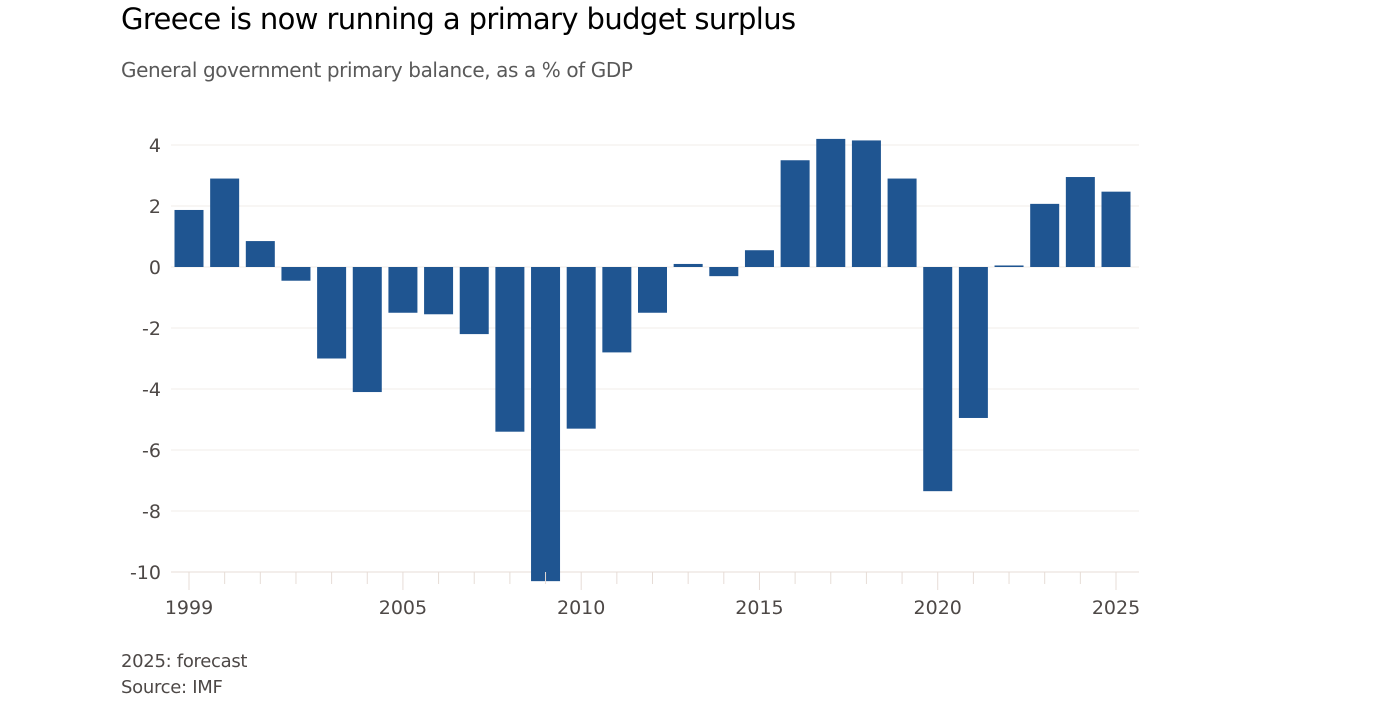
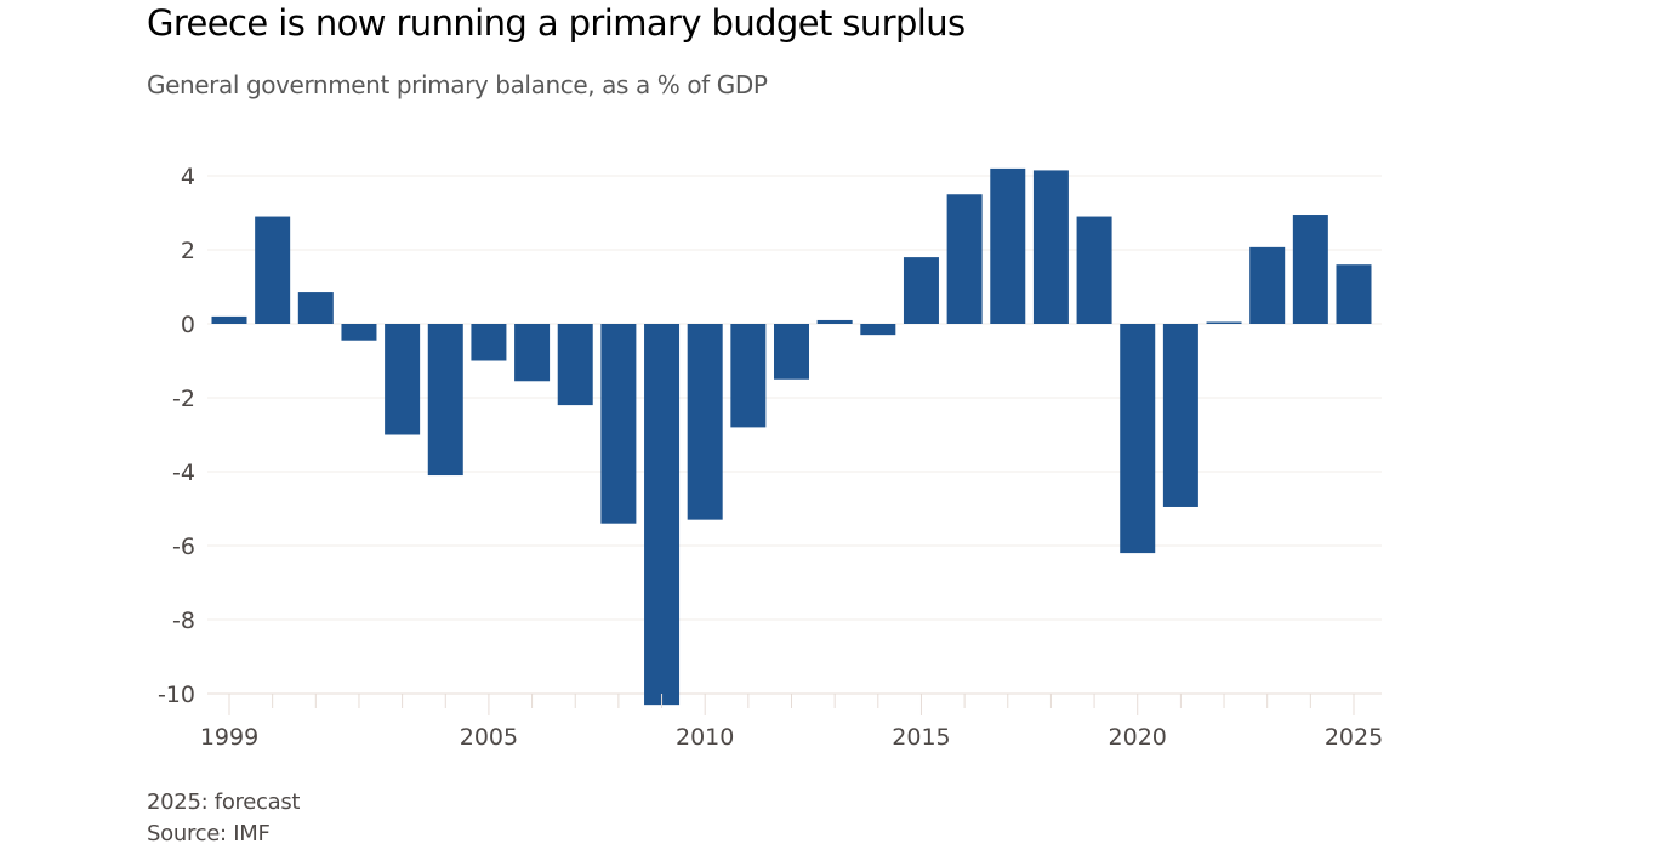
1999: 1.9 -> 0.2
2005: -1.5 -> -1.0
2015: 0.6 -> 1.8
2020: -7.3 -> -6.2
2025: 2.5 -> 1.6
